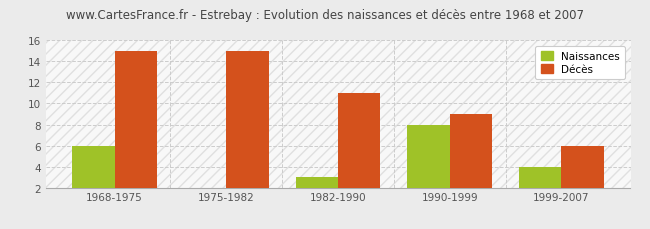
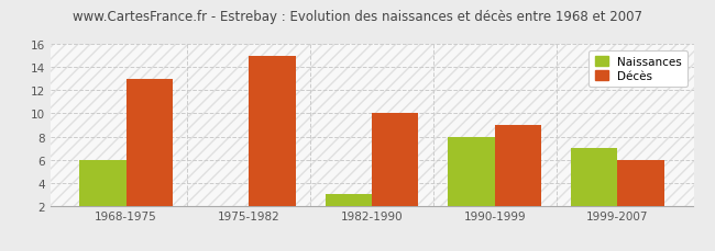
Décès/1968-1975: 15 -> 13
Décès/1982-1990: 11 -> 10
Naissances/1999-2007: 4 -> 7
